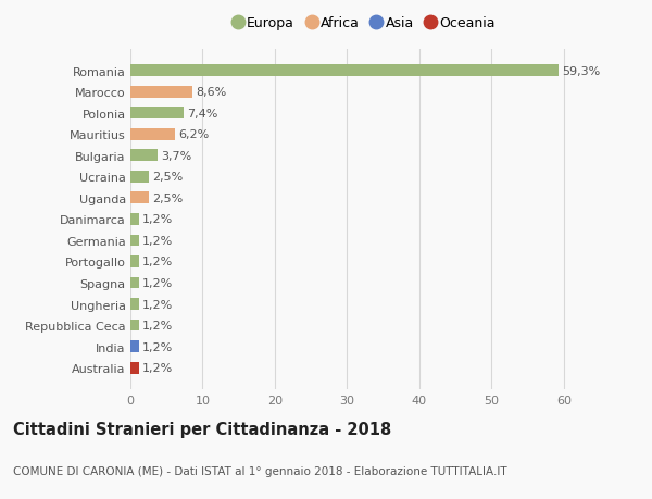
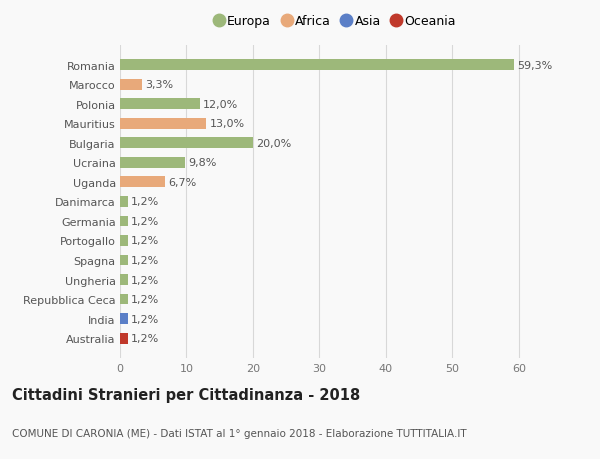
Marocco: 8,6% -> 3,3%
Polonia: 7,4% -> 12,0%
Mauritius: 6,2% -> 13,0%
Bulgaria: 3,7% -> 20,0%
Ucraina: 2,5% -> 9,8%
Uganda: 2,5% -> 6,7%
